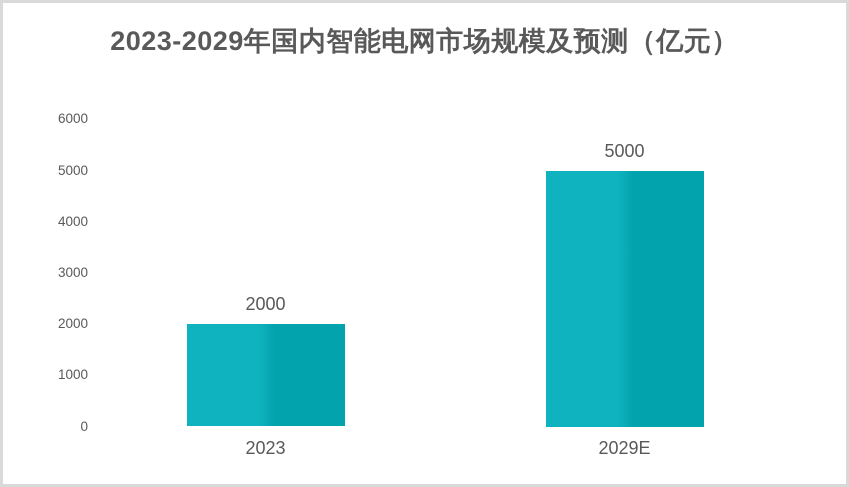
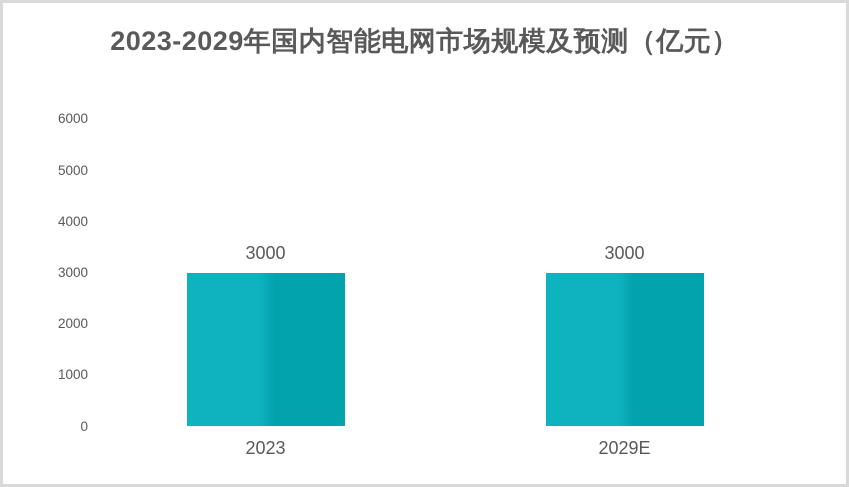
2023: 2000 -> 3000
2029E: 5000 -> 3000
